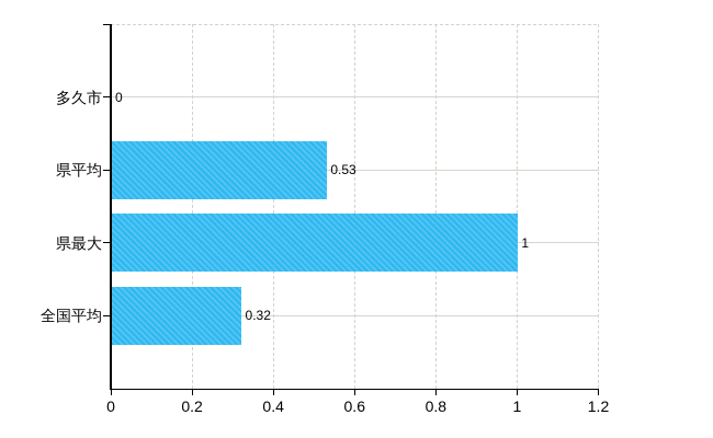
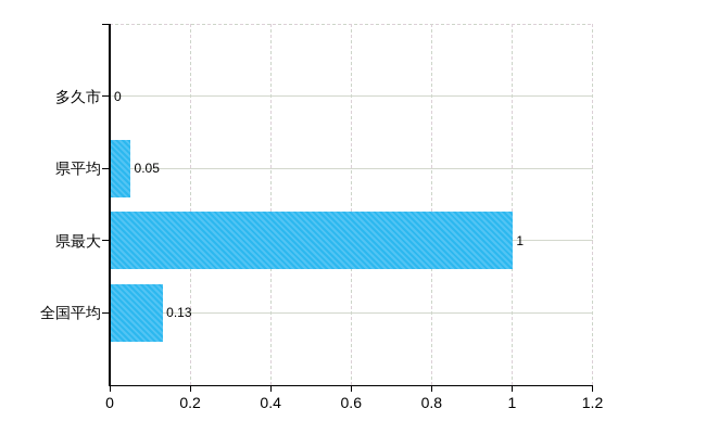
県平均: 0.53 -> 0.05
全国平均: 0.32 -> 0.13
